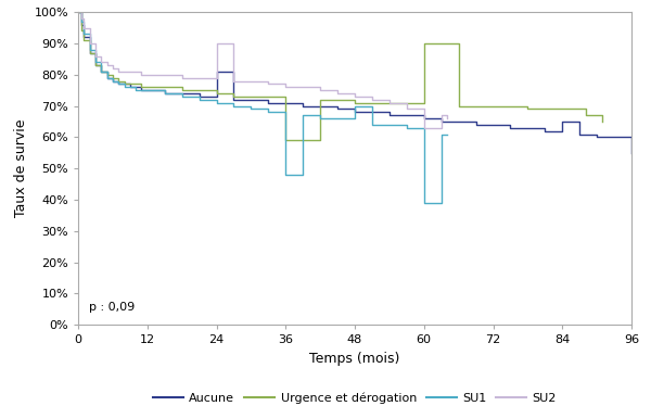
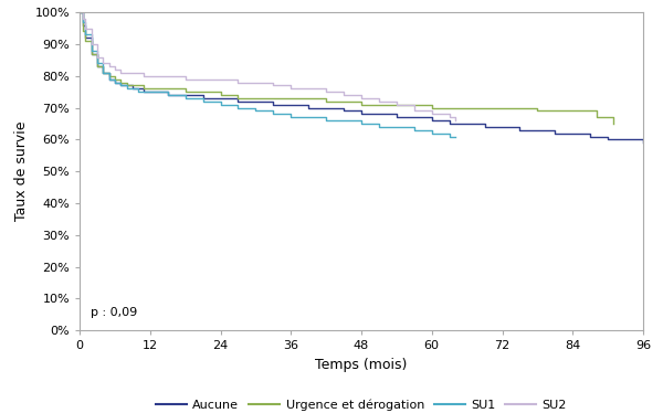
Aucune/24: 81% -> 73%
SU2/24: 90% -> 79%
Urgence et dérogation/36: 59% -> 73%
SU1/36: 48% -> 67%
SU1/48: 70% -> 65%
Urgence et dérogation/60: 90% -> 70%
SU1/60: 39% -> 62%
SU2/60: 63% -> 68%
Aucune/84: 65% -> 62%
Aucune/96: 55% -> 59%
